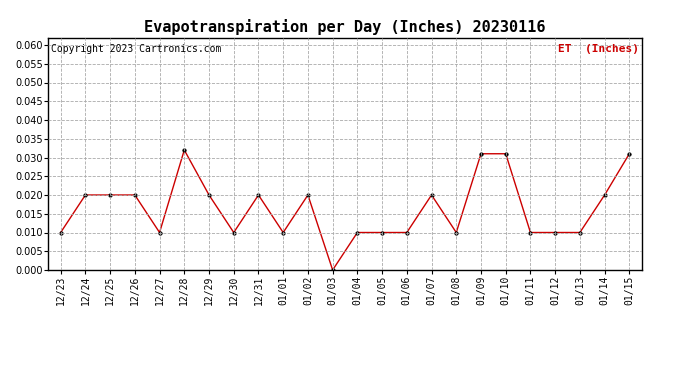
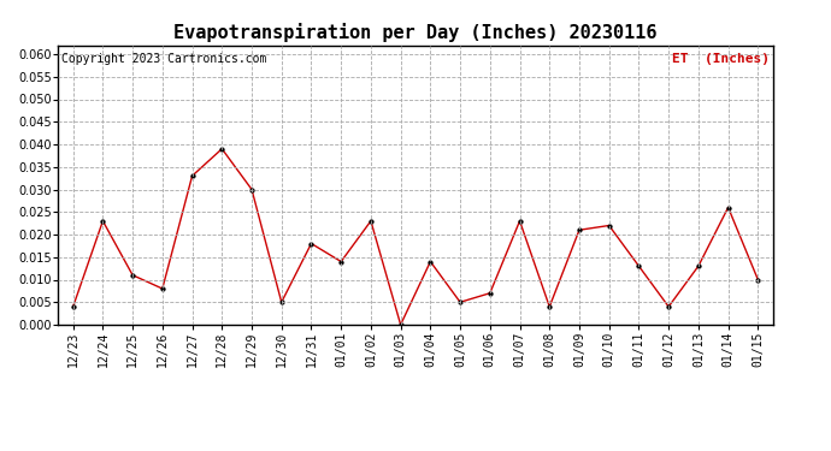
12/23: 0.010 -> 0.004
12/24: 0.020 -> 0.023
12/25: 0.020 -> 0.011
12/26: 0.020 -> 0.008
12/27: 0.010 -> 0.033
12/28: 0.032 -> 0.039
12/29: 0.020 -> 0.030
12/30: 0.010 -> 0.005
12/31: 0.020 -> 0.018
01/01: 0.010 -> 0.014
01/02: 0.020 -> 0.023
01/04: 0.010 -> 0.014
01/05: 0.010 -> 0.005
01/06: 0.010 -> 0.007
01/07: 0.020 -> 0.023
01/08: 0.010 -> 0.004
01/09: 0.031 -> 0.021
01/10: 0.031 -> 0.022
01/11: 0.010 -> 0.013
01/12: 0.010 -> 0.004
01/13: 0.010 -> 0.013
01/14: 0.020 -> 0.026
01/15: 0.031 -> 0.010
